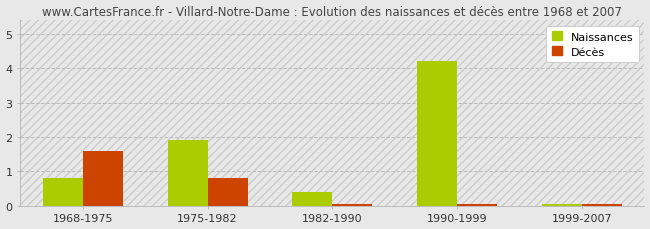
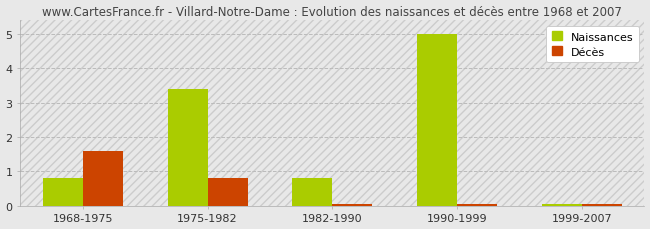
Naissances/1975-1982: 1.90 -> 3.40
Naissances/1982-1990: 0.40 -> 0.80
Naissances/1990-1999: 4.20 -> 5.00
